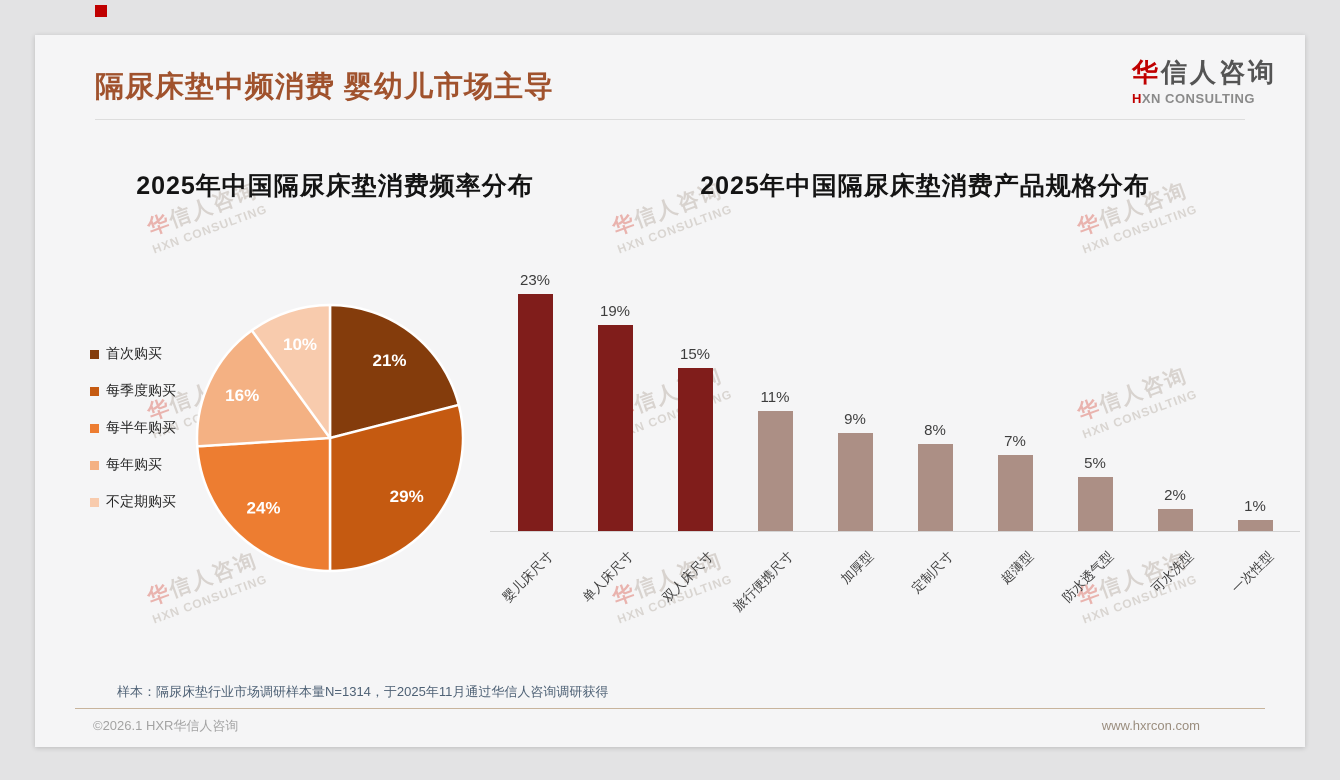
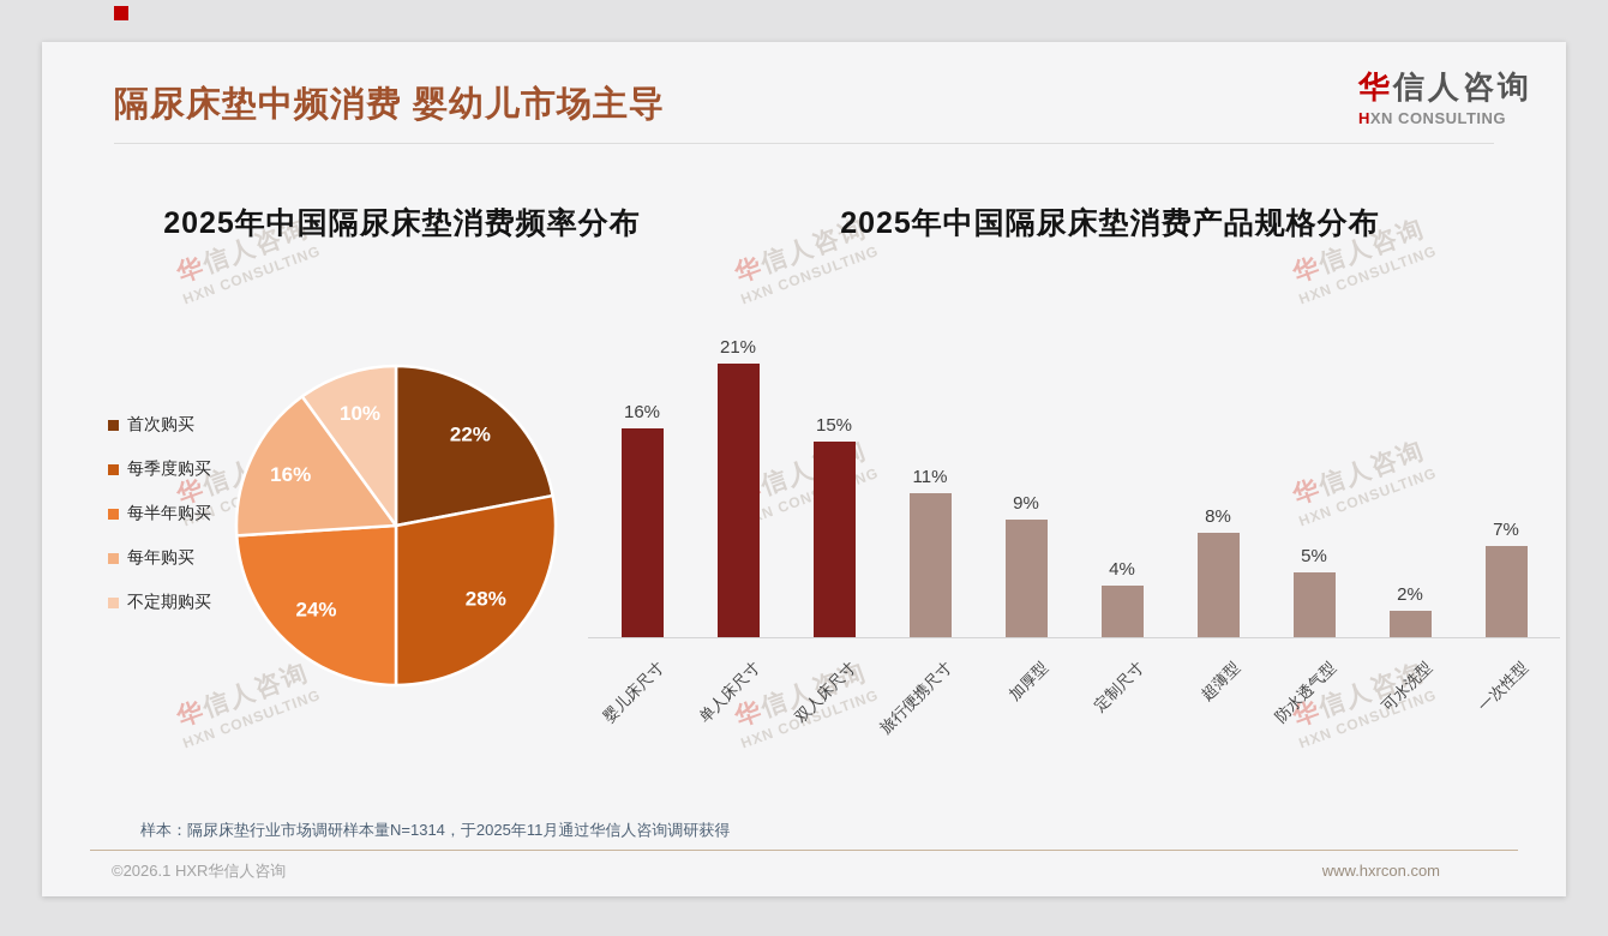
2025年中国隔尿床垫消费频率分布/首次购买: 21% -> 22%
2025年中国隔尿床垫消费频率分布/每季度购买: 29% -> 28%
2025年中国隔尿床垫消费产品规格分布/婴儿床尺寸: 23% -> 16%
2025年中国隔尿床垫消费产品规格分布/单人床尺寸: 19% -> 21%
2025年中国隔尿床垫消费产品规格分布/定制尺寸: 8% -> 4%
2025年中国隔尿床垫消费产品规格分布/超薄型: 7% -> 8%
2025年中国隔尿床垫消费产品规格分布/一次性型: 1% -> 7%
